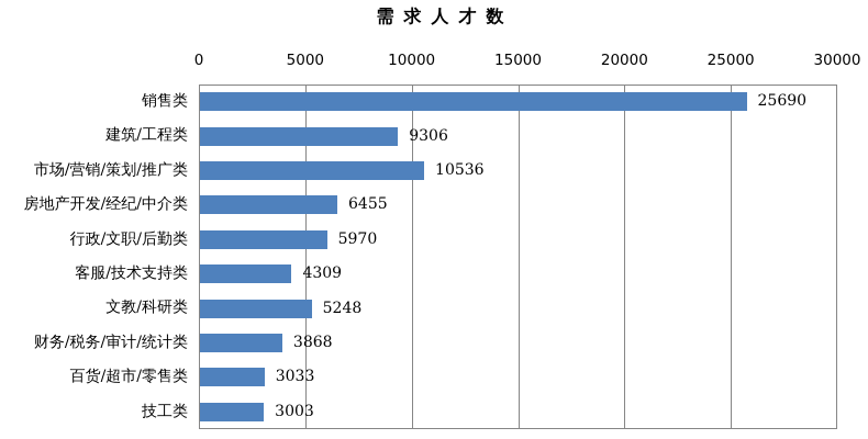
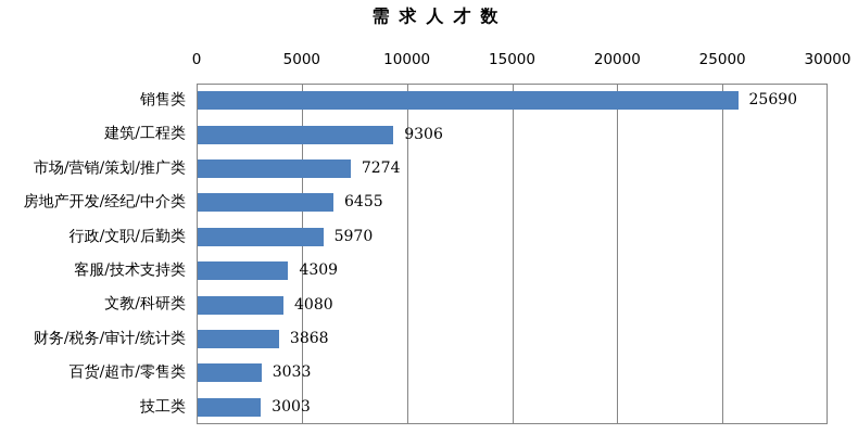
市场/营销/策划/推广类: 10536 -> 7274
文教/科研类: 5248 -> 4080
